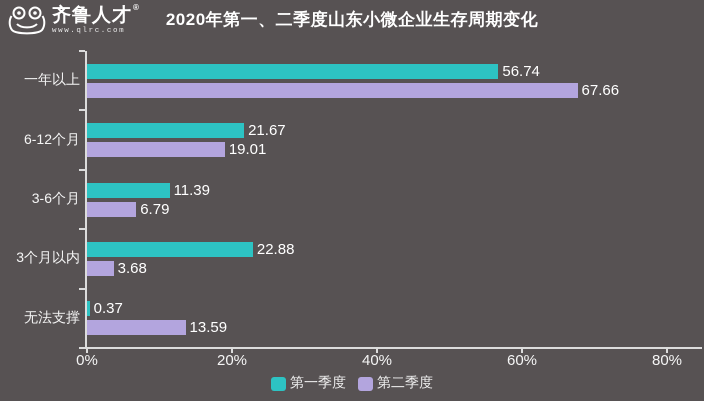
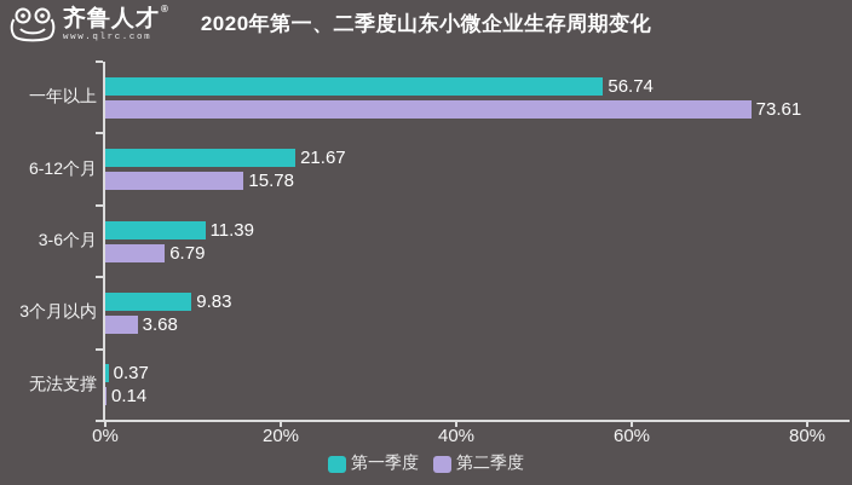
第二季度/一年以上: 67.66 -> 73.61
第二季度/6-12个月: 19.01 -> 15.78
第一季度/3个月以内: 22.88 -> 9.83
第二季度/无法支撑: 13.59 -> 0.14
